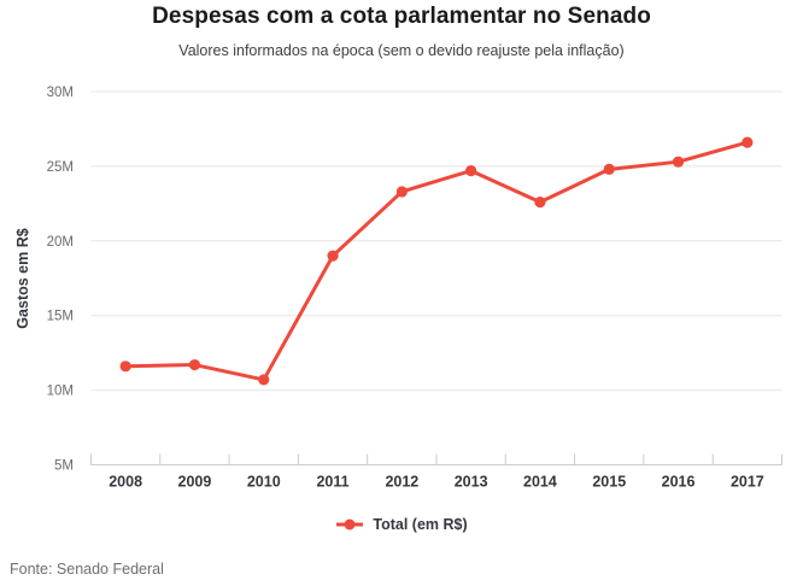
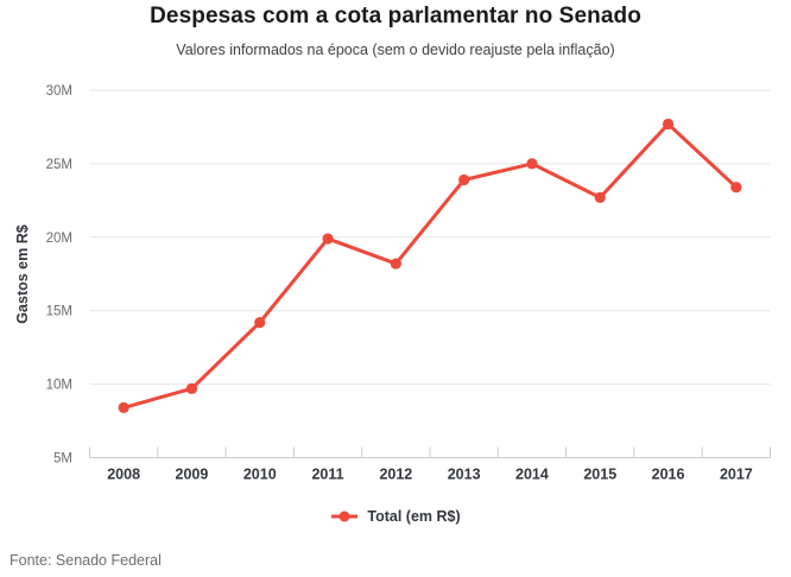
2008: 11.6M -> 8.4M
2009: 11.7M -> 9.7M
2010: 10.7M -> 14.2M
2011: 19.0M -> 19.9M
2012: 23.3M -> 18.2M
2013: 24.7M -> 23.9M
2014: 22.6M -> 25.0M
2015: 24.8M -> 22.7M
2016: 25.3M -> 27.7M
2017: 26.6M -> 23.4M
